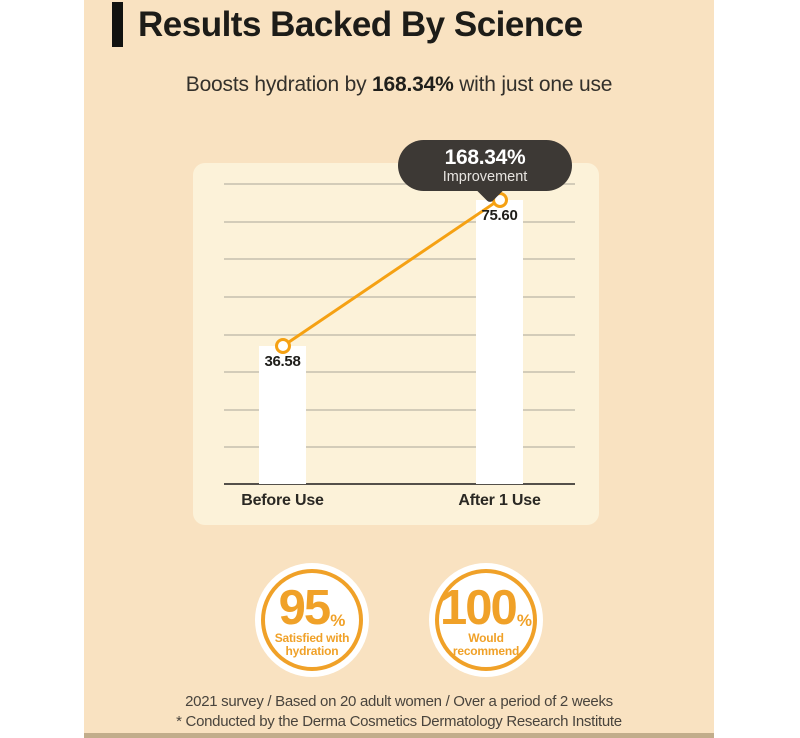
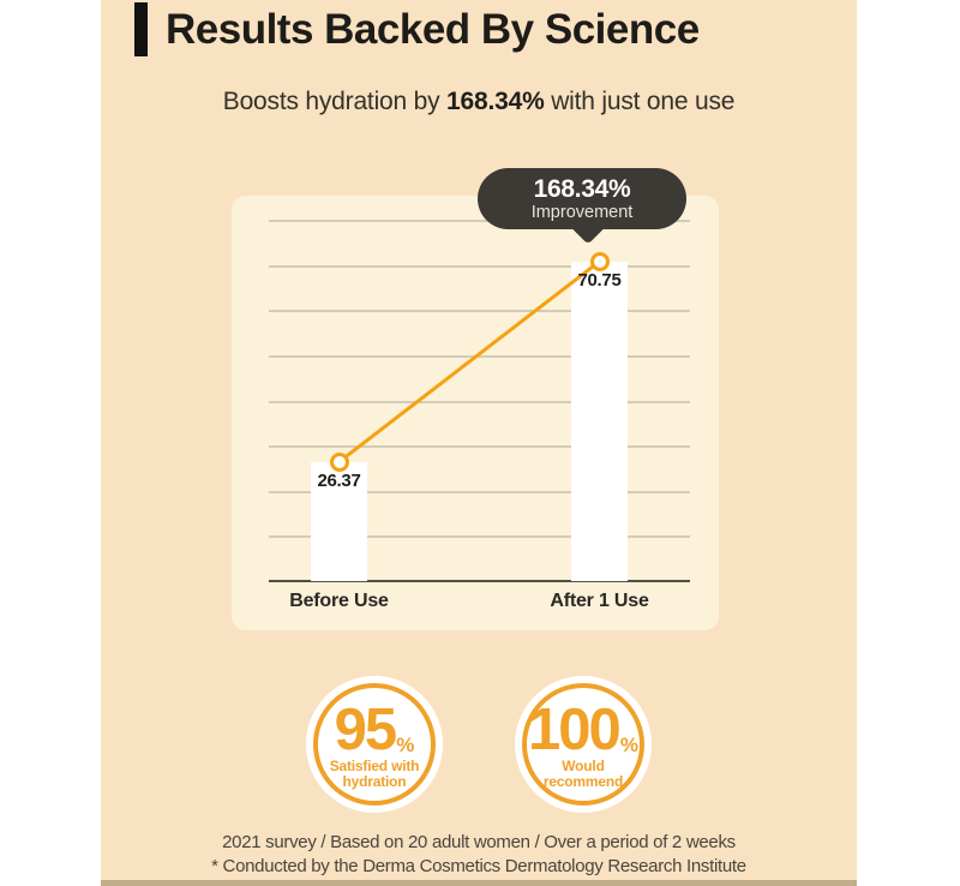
Before Use: 36.58 -> 26.37
After 1 Use: 75.60 -> 70.75
